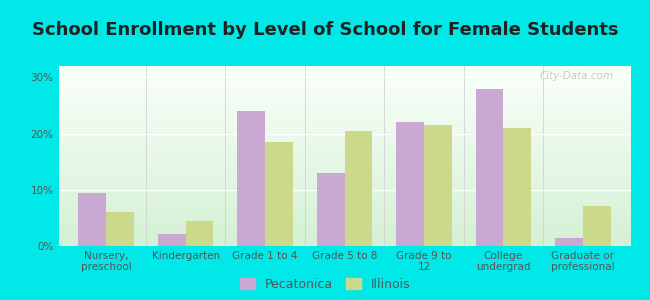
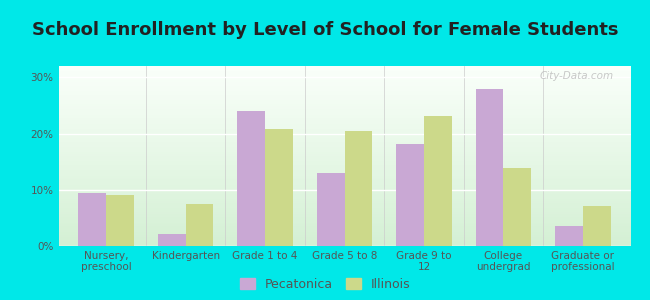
Illinois/Nursery, preschool: 6.0% -> 9.0%
Illinois/Kindergarten: 4.5% -> 7.4%
Illinois/Grade 1 to 4: 18.5% -> 20.8%
Pecatonica/Grade 9 to 12: 22.0% -> 18.2%
Illinois/Grade 9 to 12: 21.5% -> 23.2%
Illinois/College undergrad: 21.0% -> 13.8%
Pecatonica/Graduate or professional: 1.5% -> 3.6%
